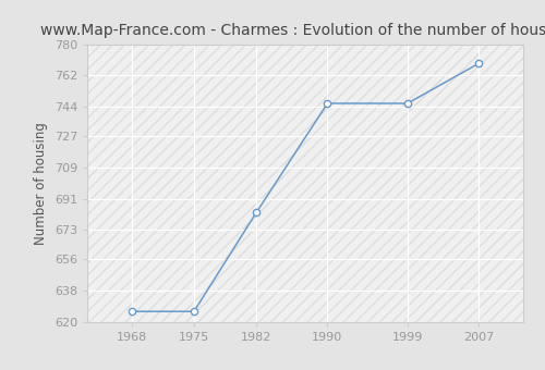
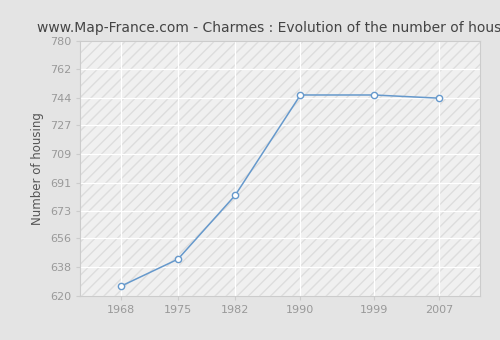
1975: 626 -> 643
2007: 769 -> 744
